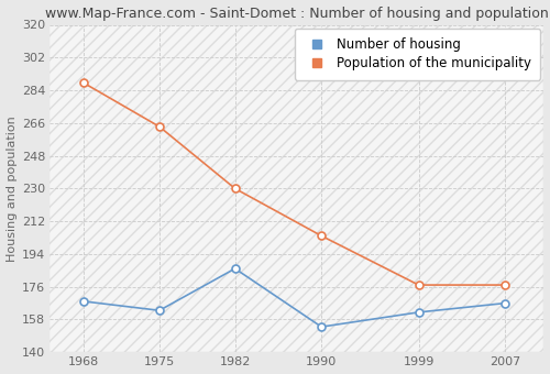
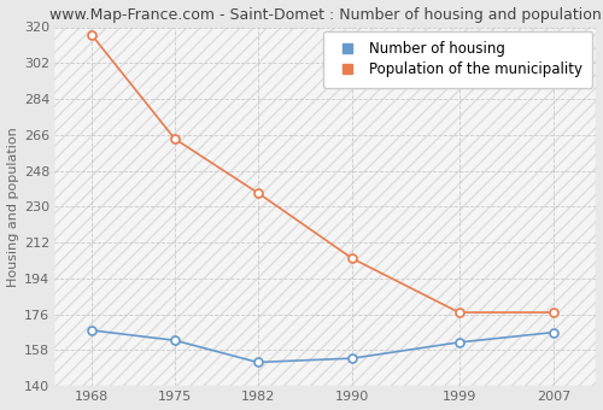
Population of the municipality/1968: 288 -> 316
Number of housing/1982: 186 -> 152
Population of the municipality/1982: 230 -> 237
